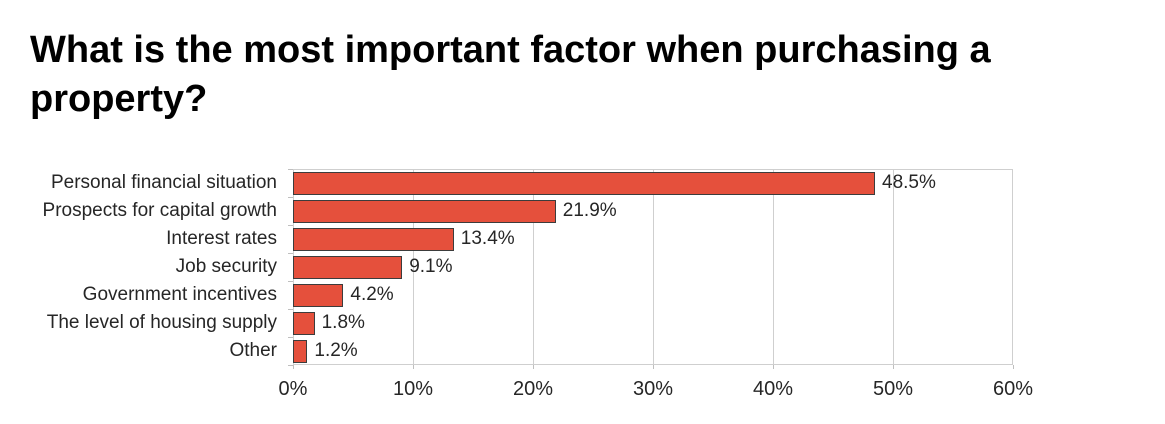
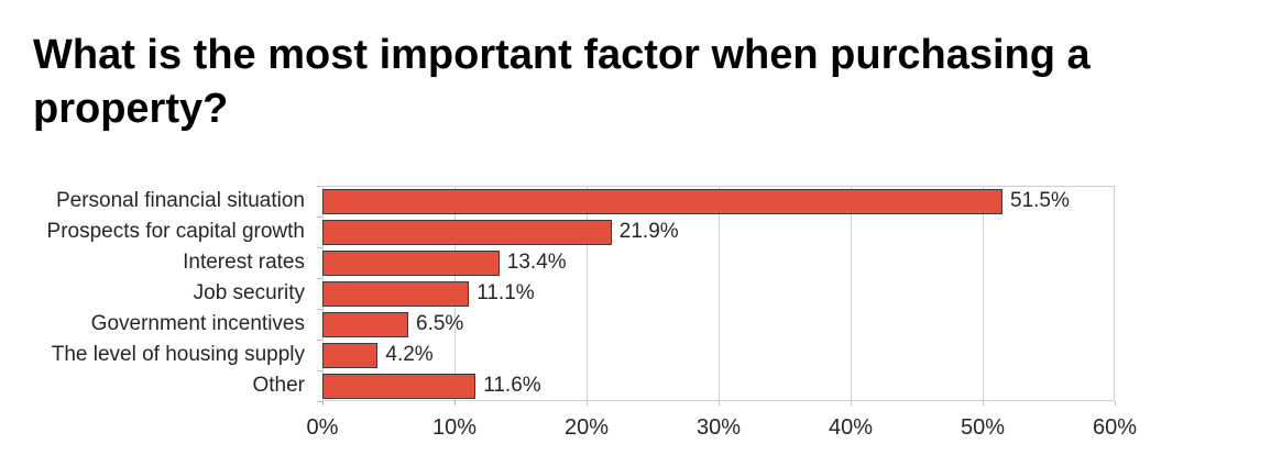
Personal financial situation: 48.5% -> 51.5%
Job security: 9.1% -> 11.1%
Government incentives: 4.2% -> 6.5%
The level of housing supply: 1.8% -> 4.2%
Other: 1.2% -> 11.6%
